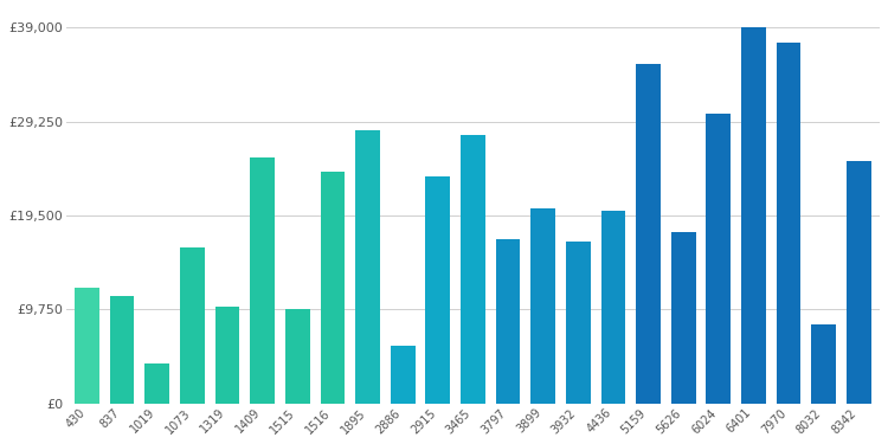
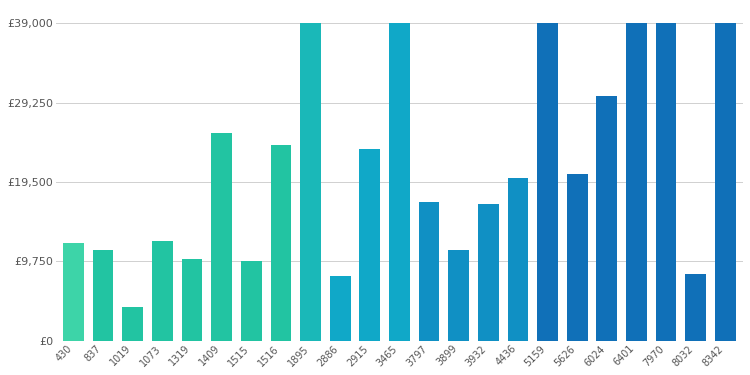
1073: £16,200 -> £12,200
1895: £28,400 -> £39,000
2886: £6,000 -> £8,000
3465: £27,800 -> £39,000
3899: £20,200 -> £11,200
5159: £35,200 -> £39,000
5626: £17,800 -> £20,500
7970: £37,400 -> £39,000
8342: £25,200 -> £39,000
